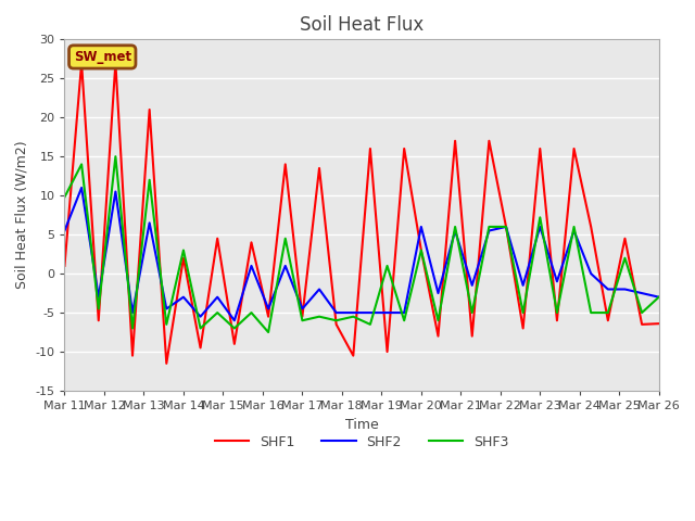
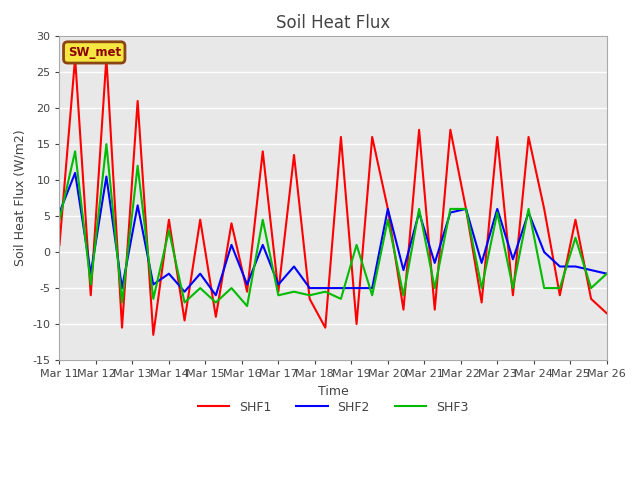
SHF3/Mar 11: 9.8 -> 4.5
SHF1/Mar 14: 2.0 -> 4.5
SHF1/Mar 20: 3.0 -> 6.0
SHF3/Mar 20: 3.0 -> 4.5
SHF3/Mar 23: 7.2 -> 5.5
SHF1/Mar 26: -6.4 -> -8.5
